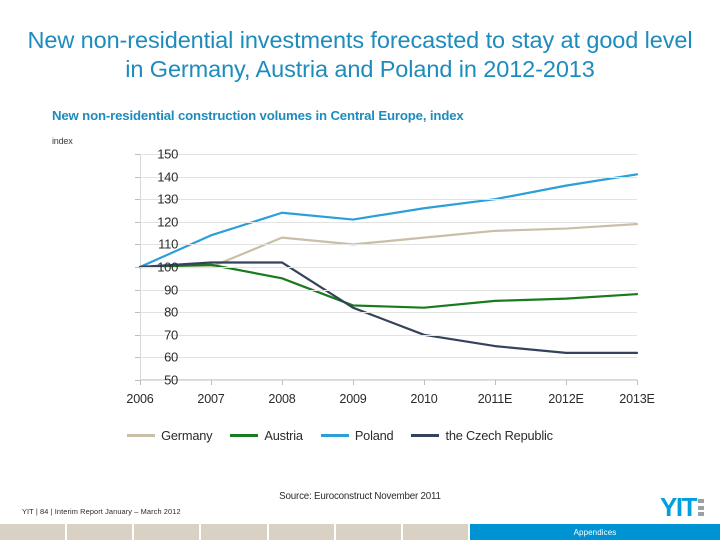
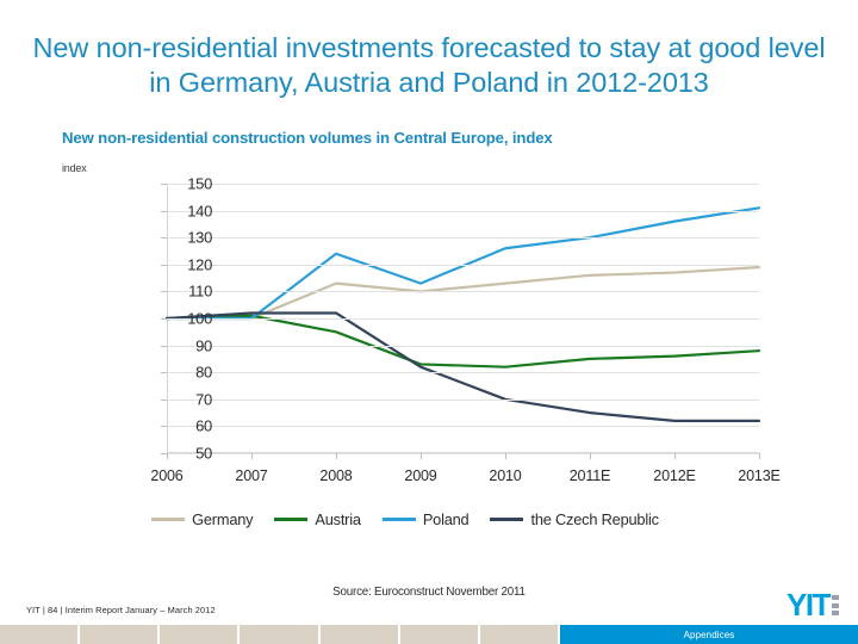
Poland/2007: 114 -> 100
Poland/2009: 121 -> 113
